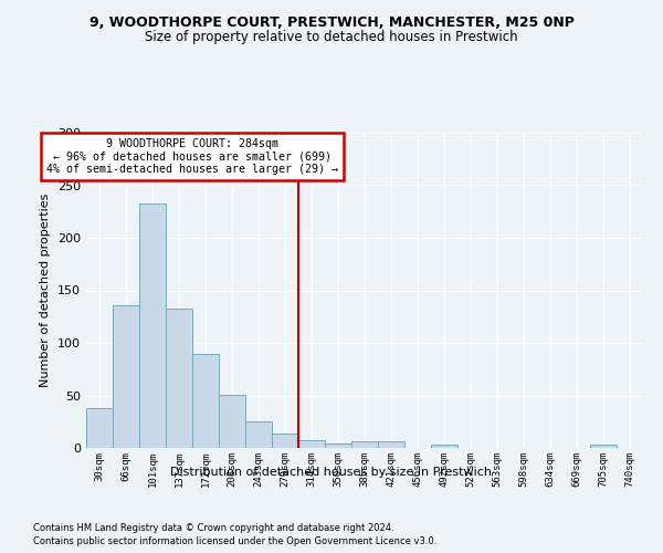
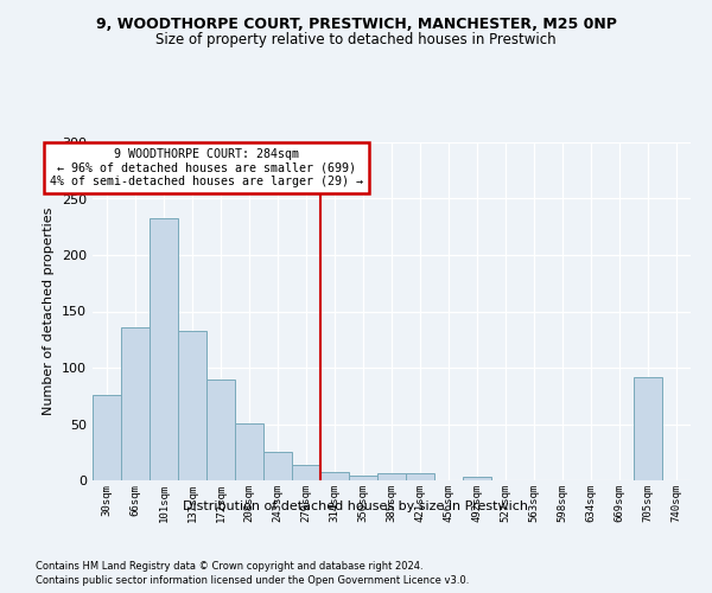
30sqm: 38 -> 76
705sqm: 3 -> 92
